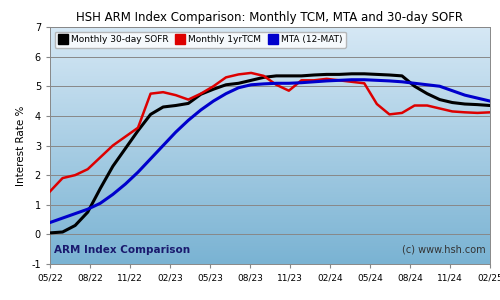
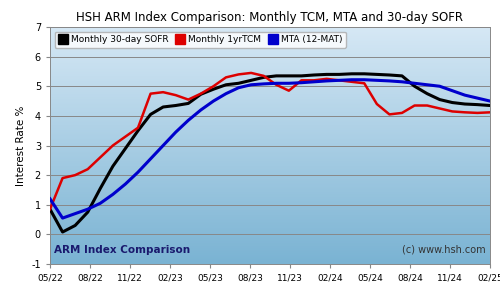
Monthly 30-day SOFR/05/22: 0.05 -> 0.85
Monthly 1yrTCM/05/22: 1.45 -> 0.85
MTA (12-MAT)/05/22: 0.40 -> 1.20
